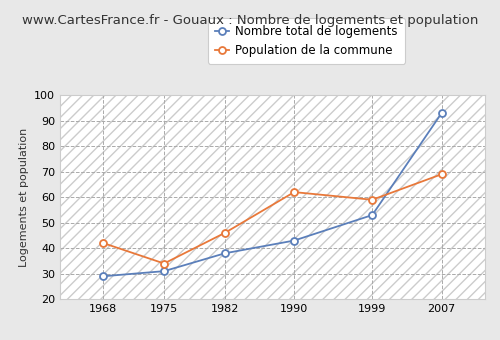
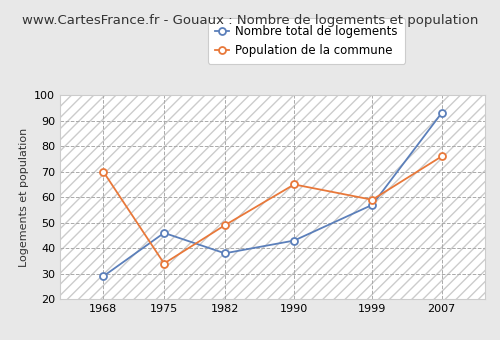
Population de la commune/1968: 42 -> 70
Nombre total de logements/1975: 31 -> 46
Population de la commune/1982: 46 -> 49
Population de la commune/1990: 62 -> 65
Nombre total de logements/1999: 53 -> 57
Population de la commune/2007: 69 -> 76
